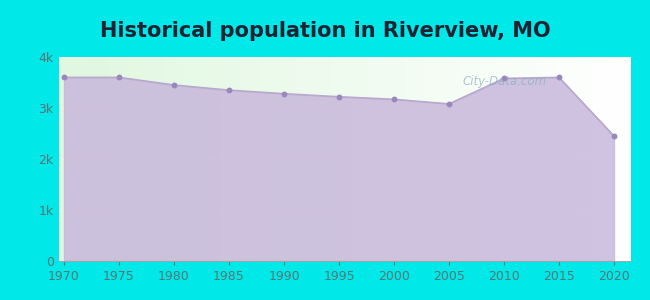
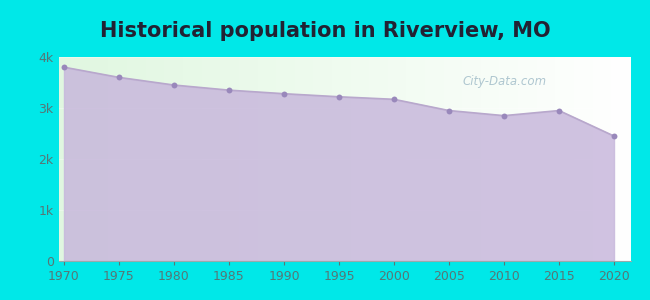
1970: 3.60k -> 3.80k
2005: 3.08k -> 2.95k
2010: 3.58k -> 2.85k
2015: 3.60k -> 2.95k
